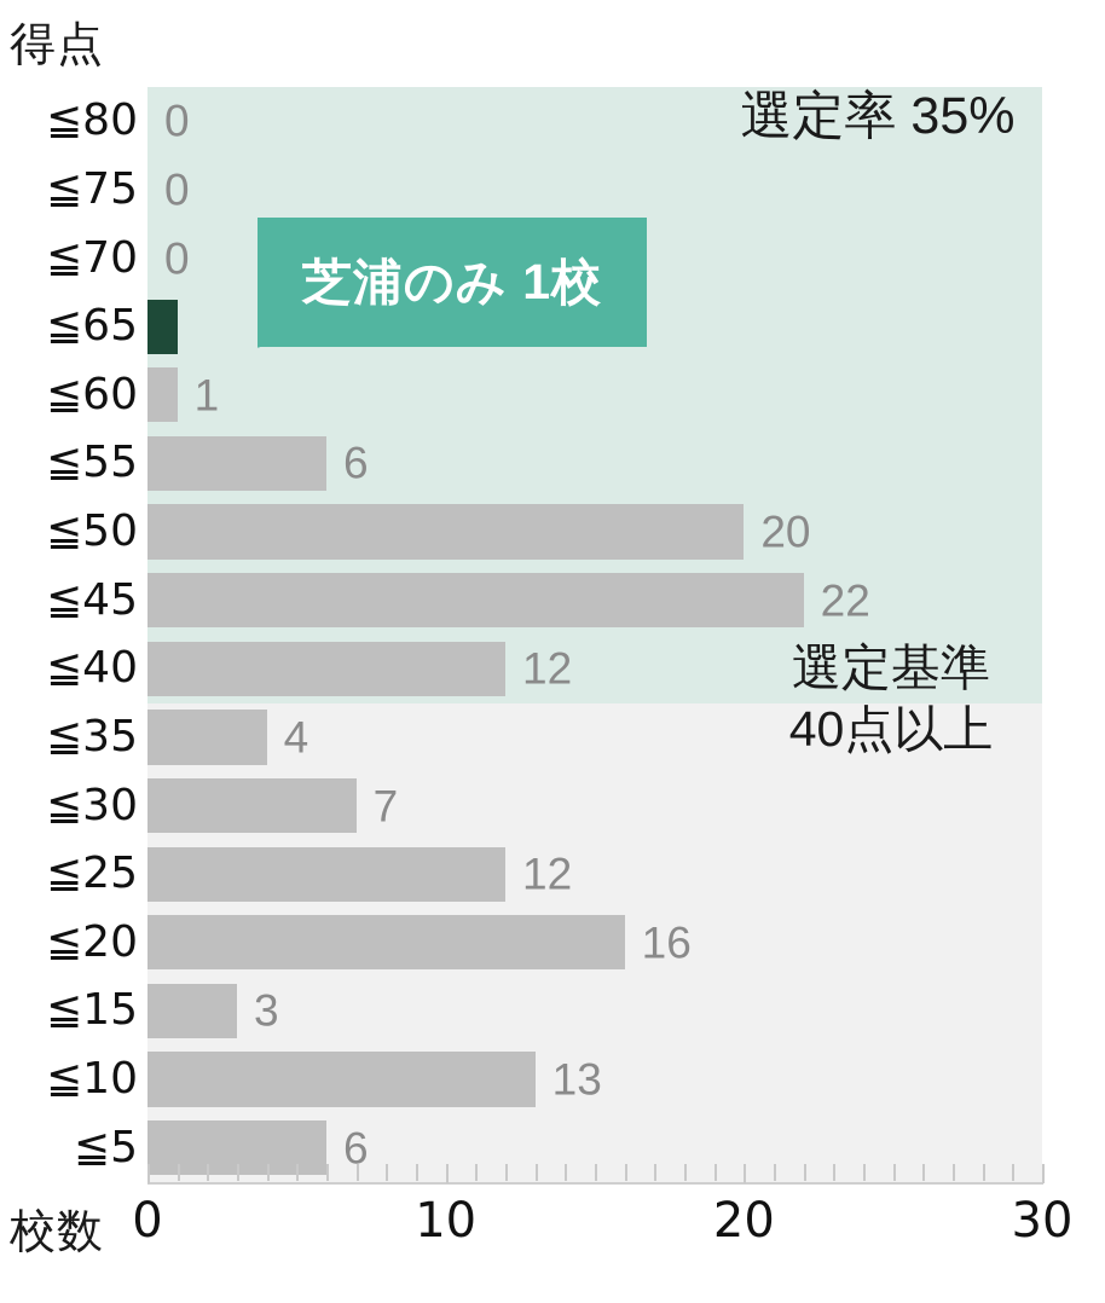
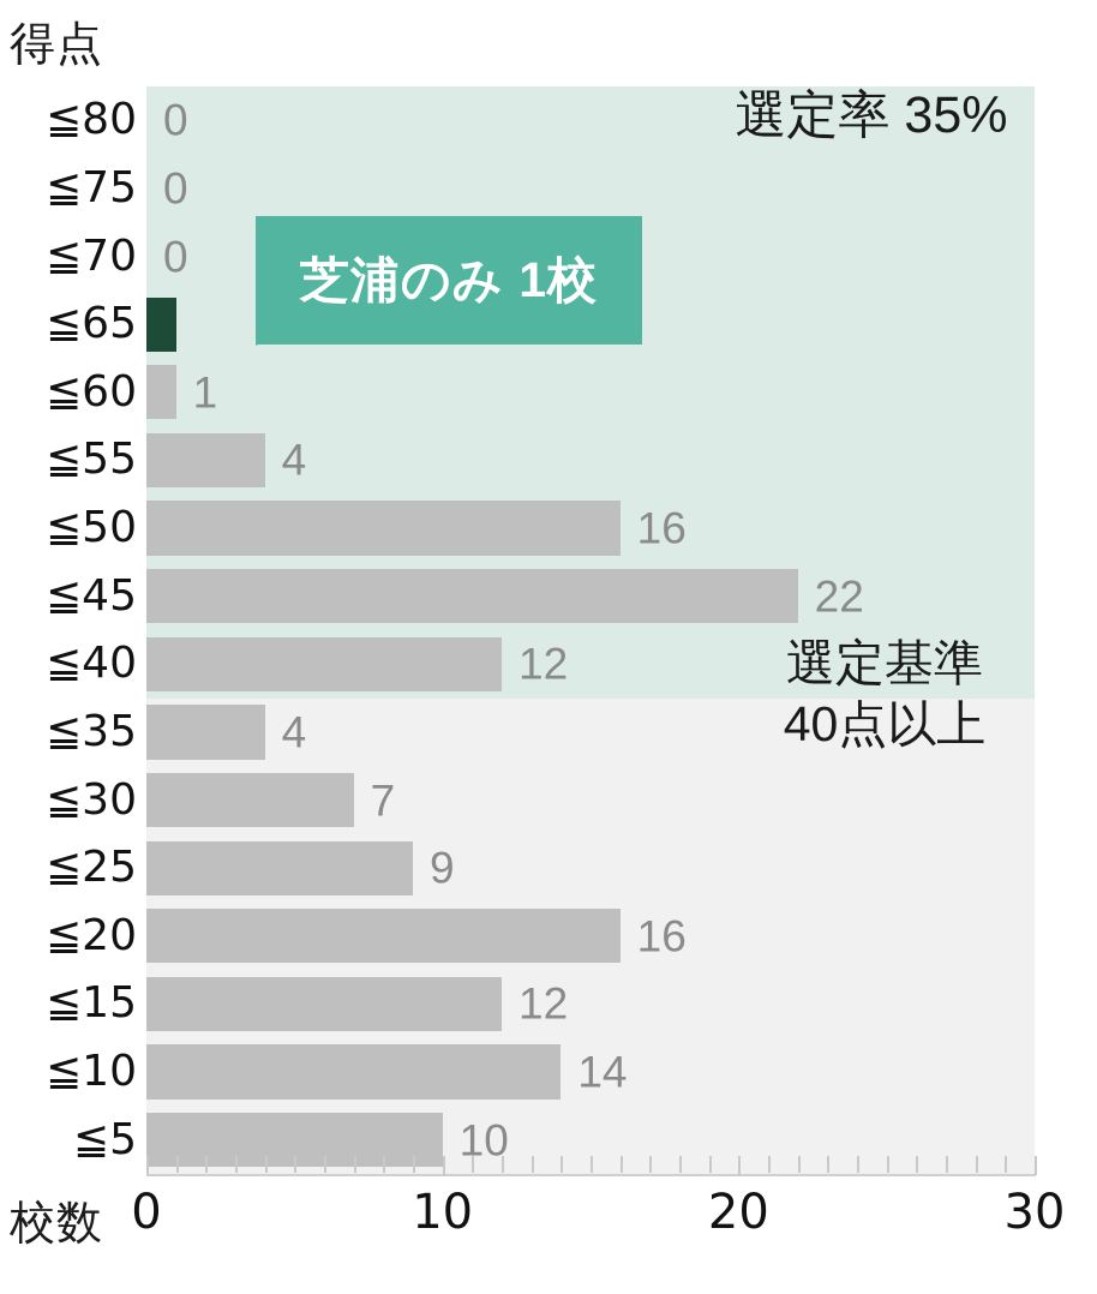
≦55: 6 -> 4
≦50: 20 -> 16
≦25: 12 -> 9
≦15: 3 -> 12
≦10: 13 -> 14
≦5: 6 -> 10
